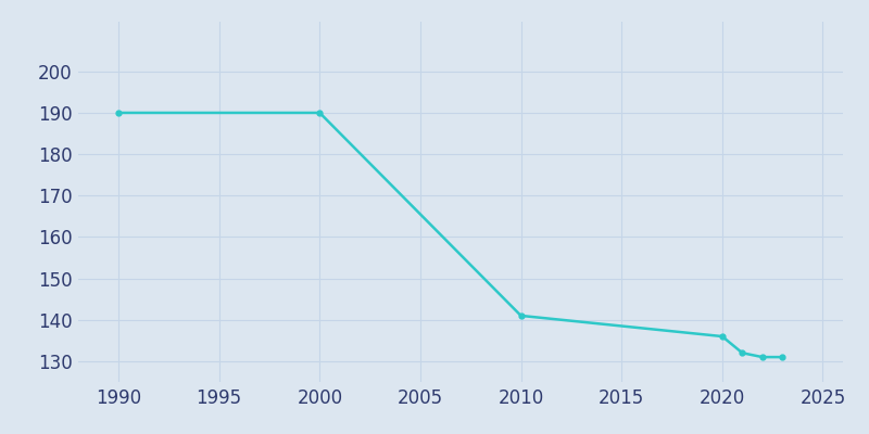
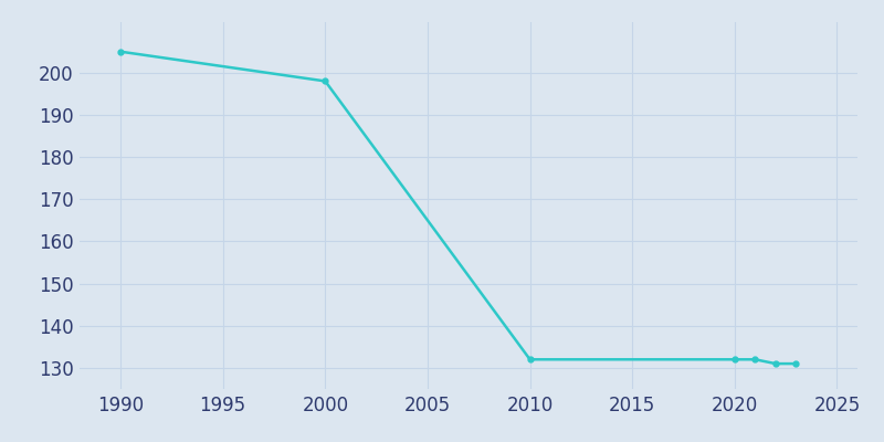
1990: 190 -> 205
2000: 190 -> 198
2010: 141 -> 132
2020: 136 -> 132
